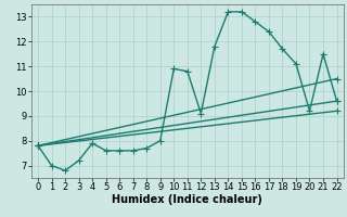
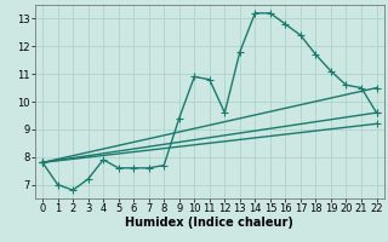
9: 8.0 -> 9.4
12: 9.1 -> 9.6
20: 9.2 -> 10.6
21: 11.5 -> 10.5
